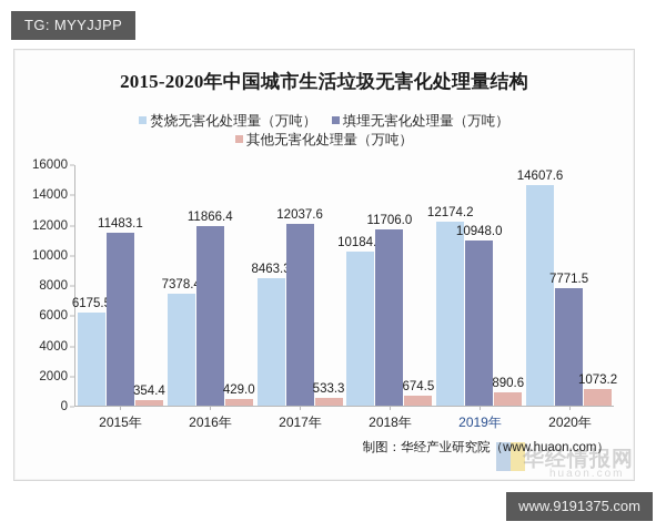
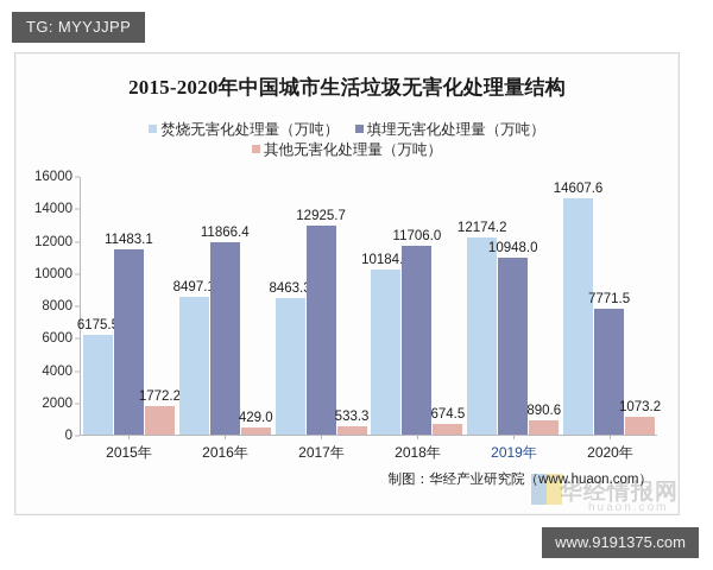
其他无害化处理量（万吨）/2015年: 354.4 -> 1772.2
焚烧无害化处理量（万吨）/2016年: 7378.4 -> 8497.1
填埋无害化处理量（万吨）/2017年: 12037.6 -> 12925.7
